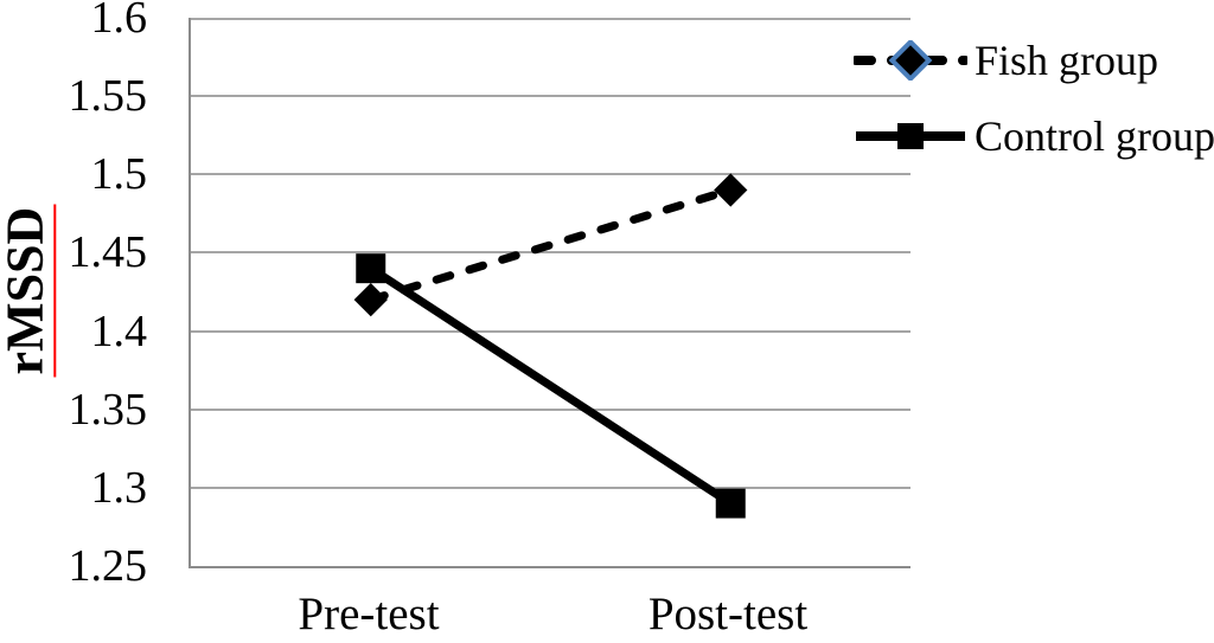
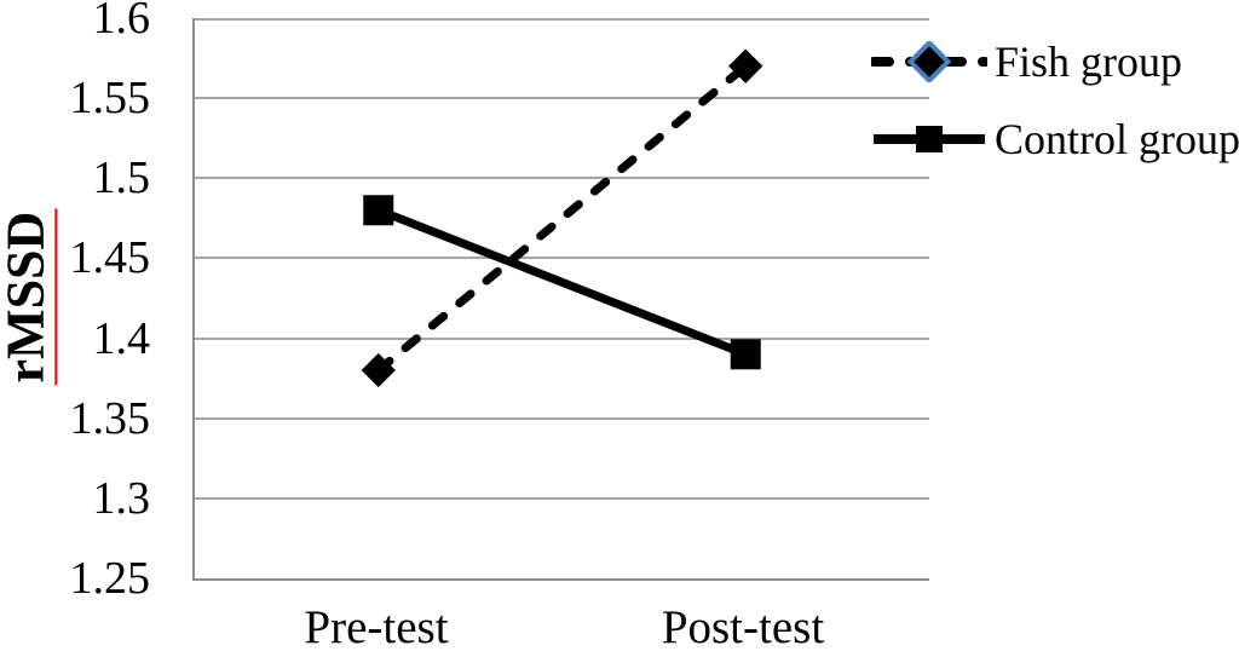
Fish group/Pre-test: 1.42 -> 1.38
Control group/Pre-test: 1.44 -> 1.48
Fish group/Post-test: 1.49 -> 1.57
Control group/Post-test: 1.29 -> 1.39
